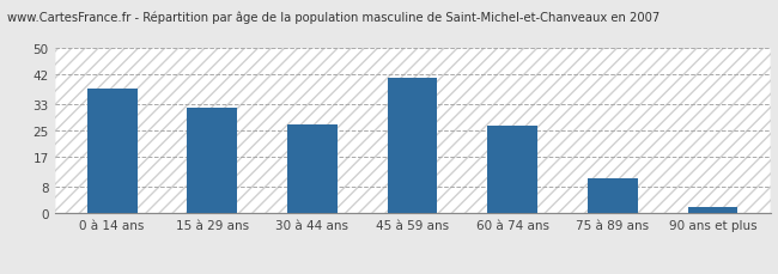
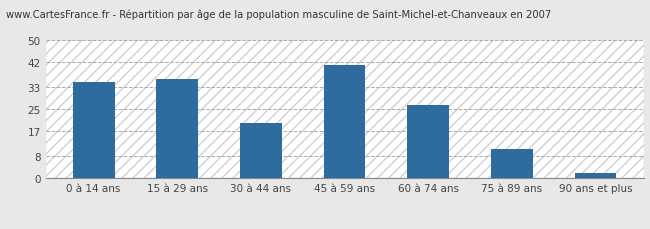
0 à 14 ans: 38.0 -> 35.0
15 à 29 ans: 32.0 -> 36.0
30 à 44 ans: 27.0 -> 20.0
